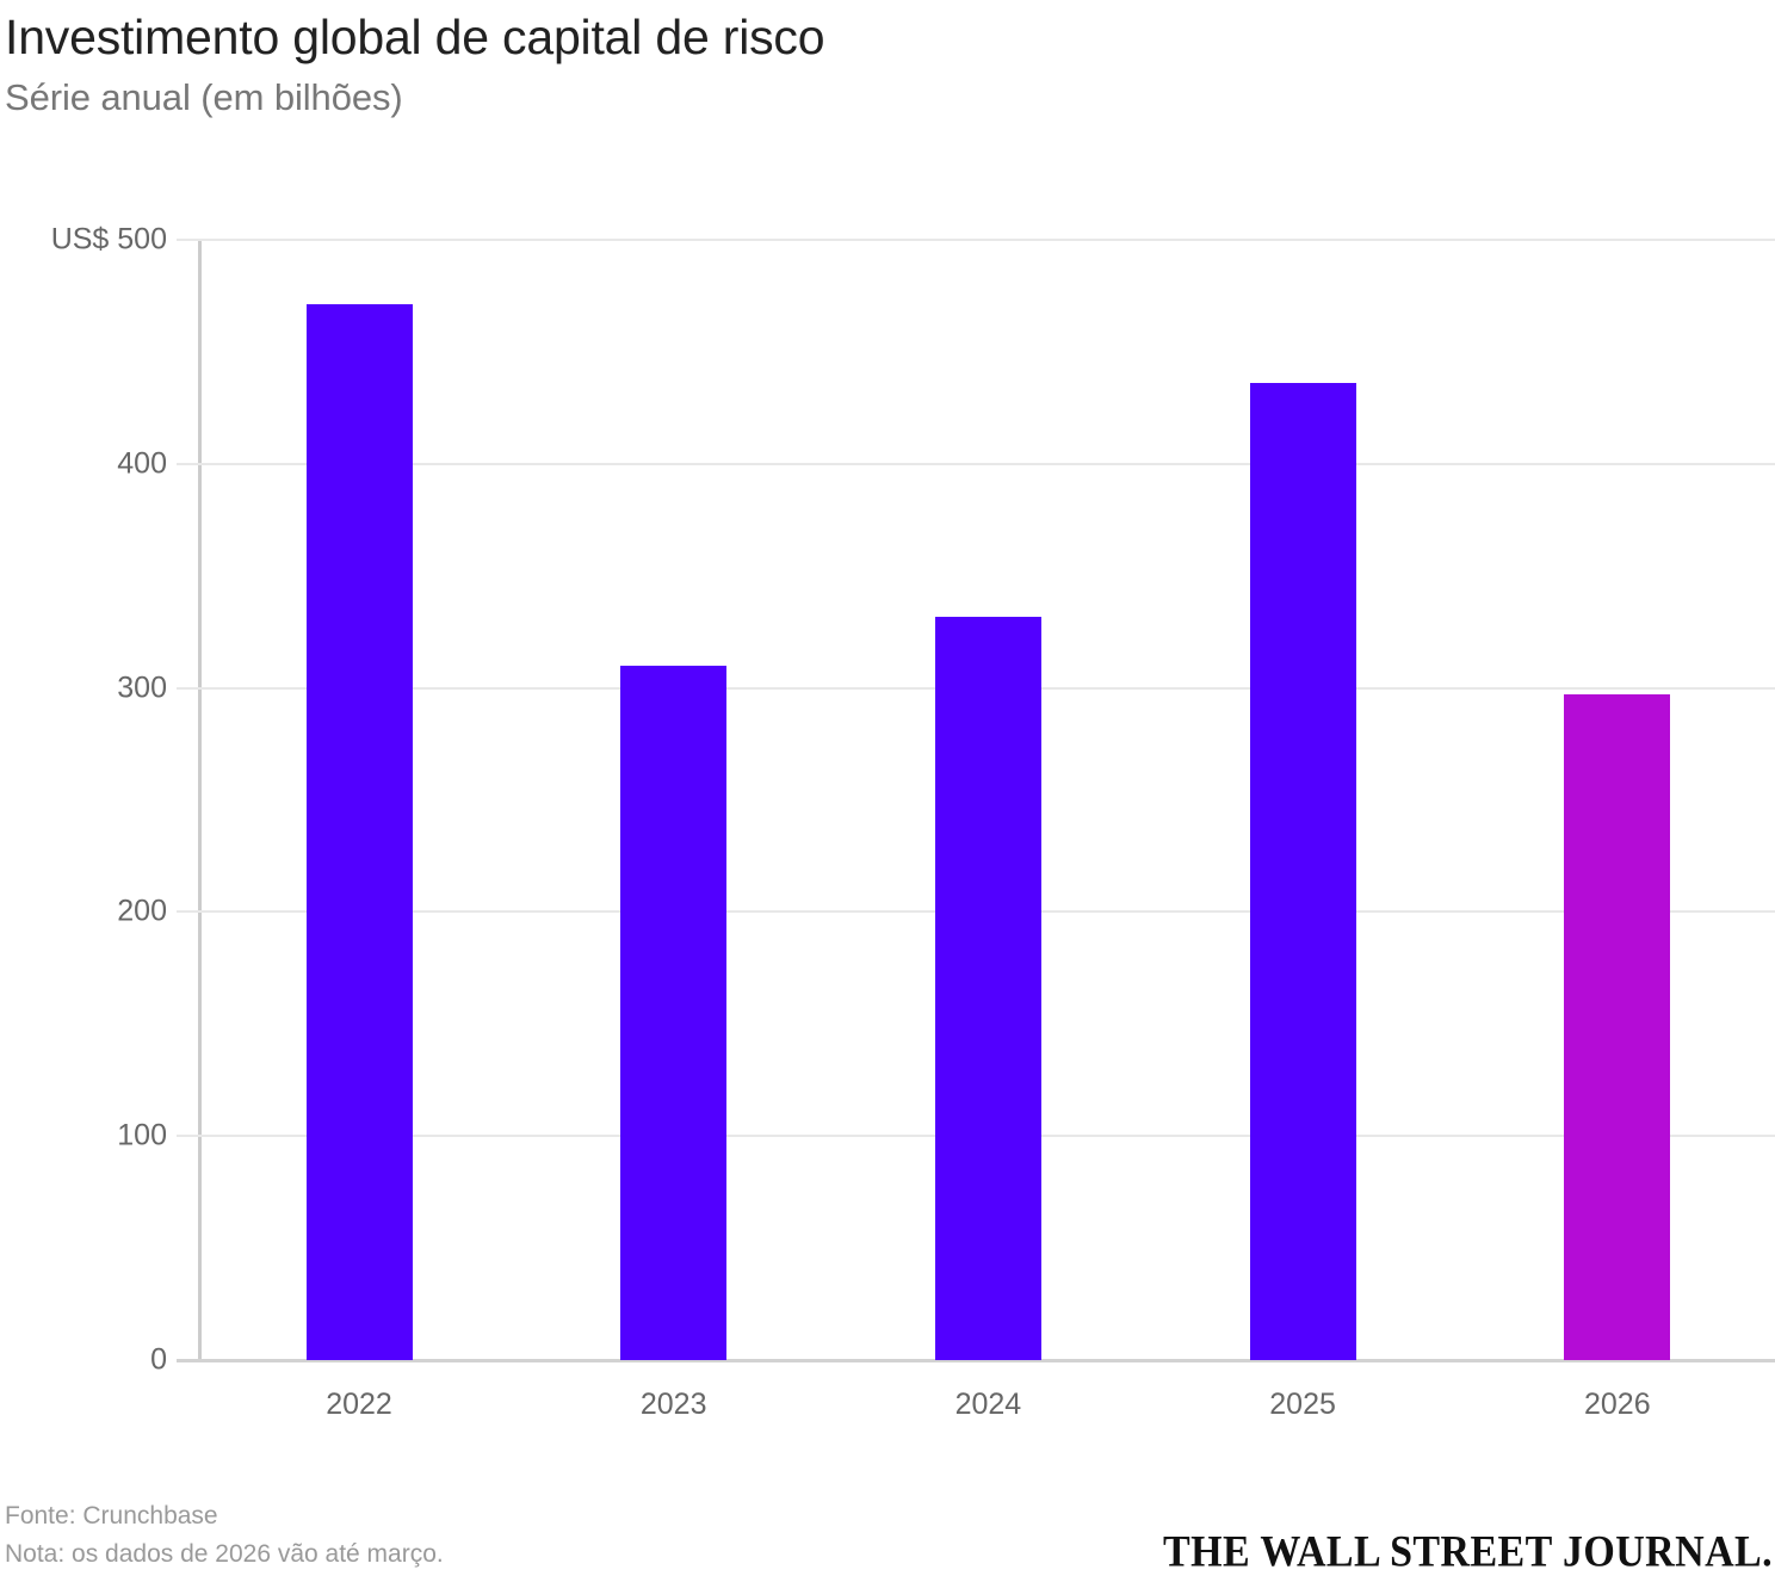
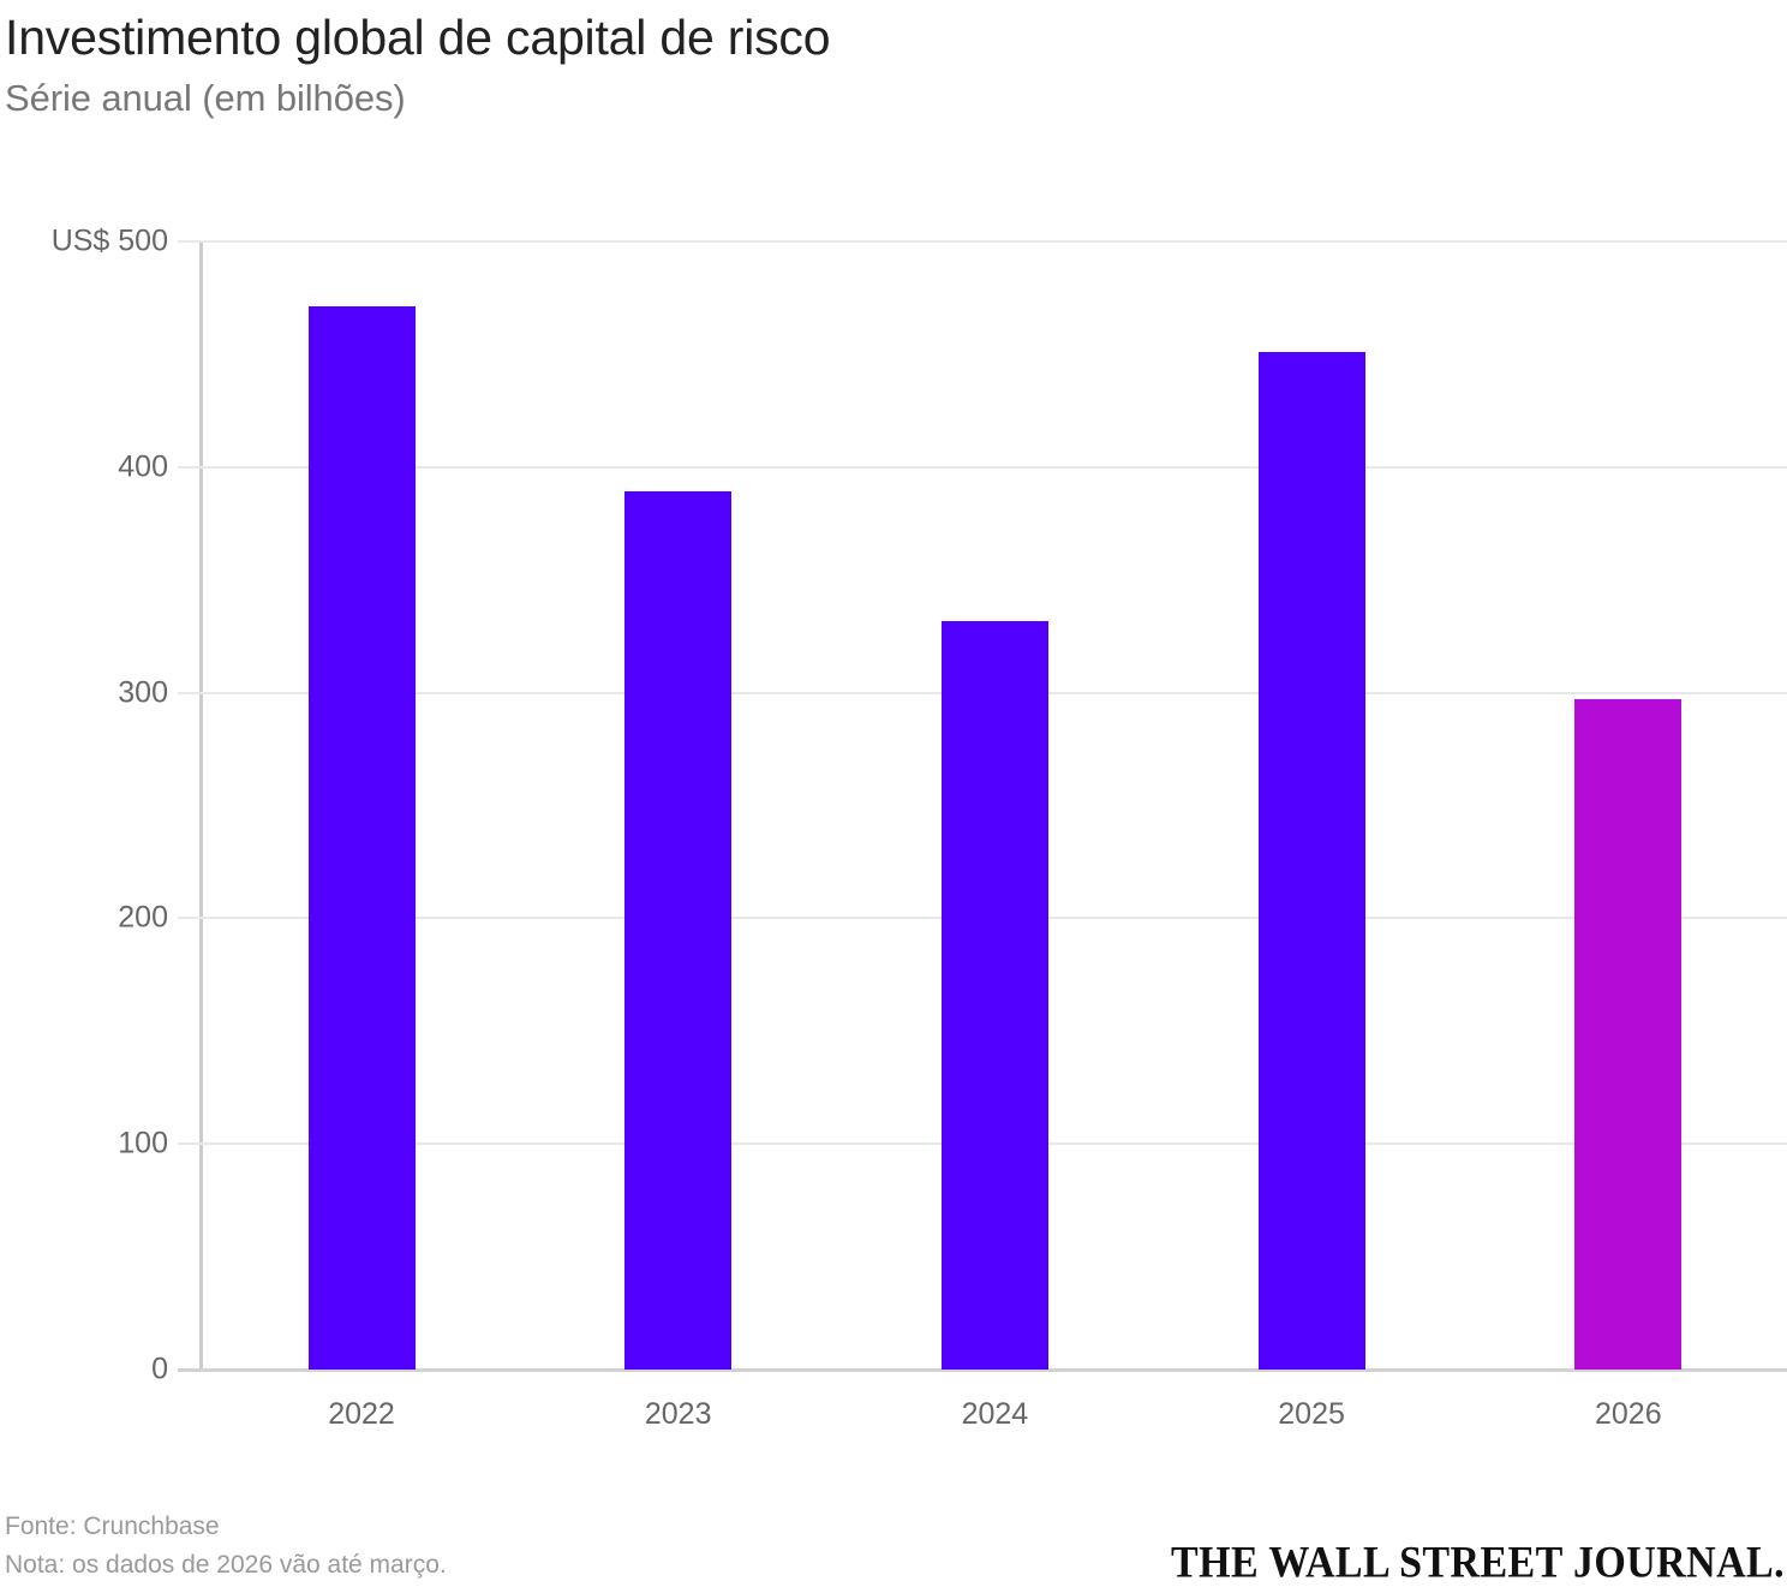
2023: 310 -> 389
2025: 436 -> 451
